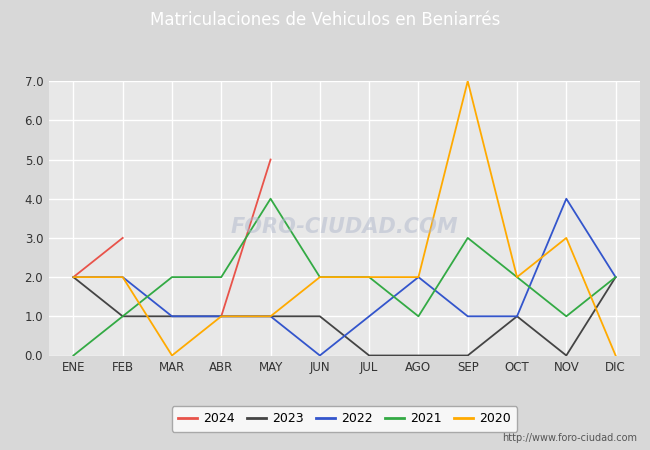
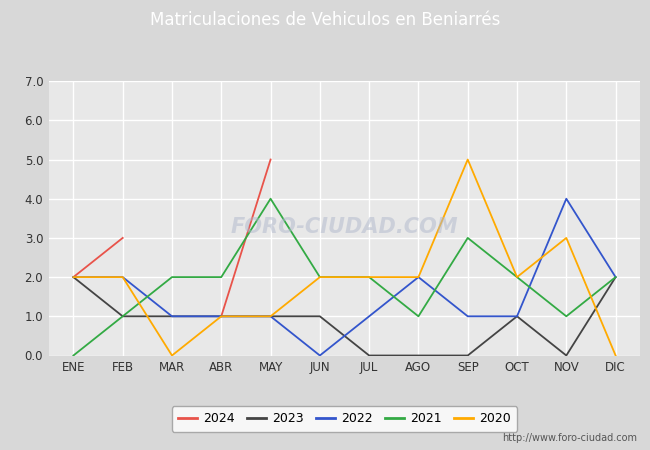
2020/SEP: 7 -> 5
